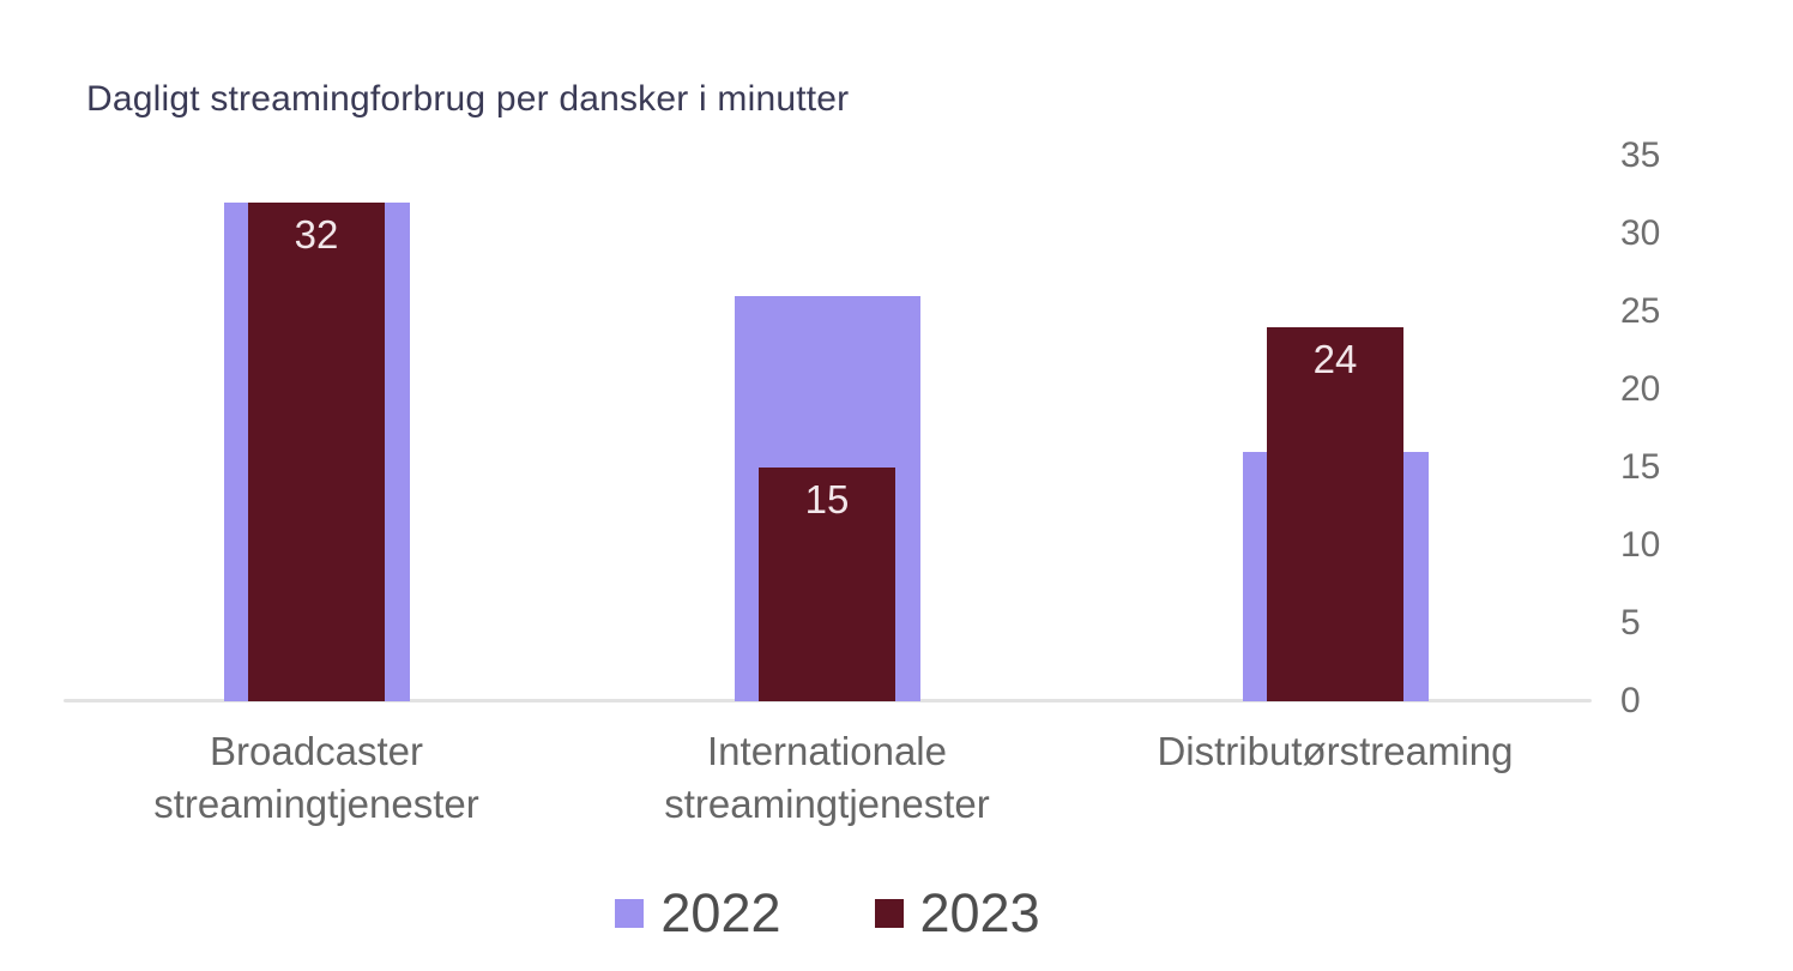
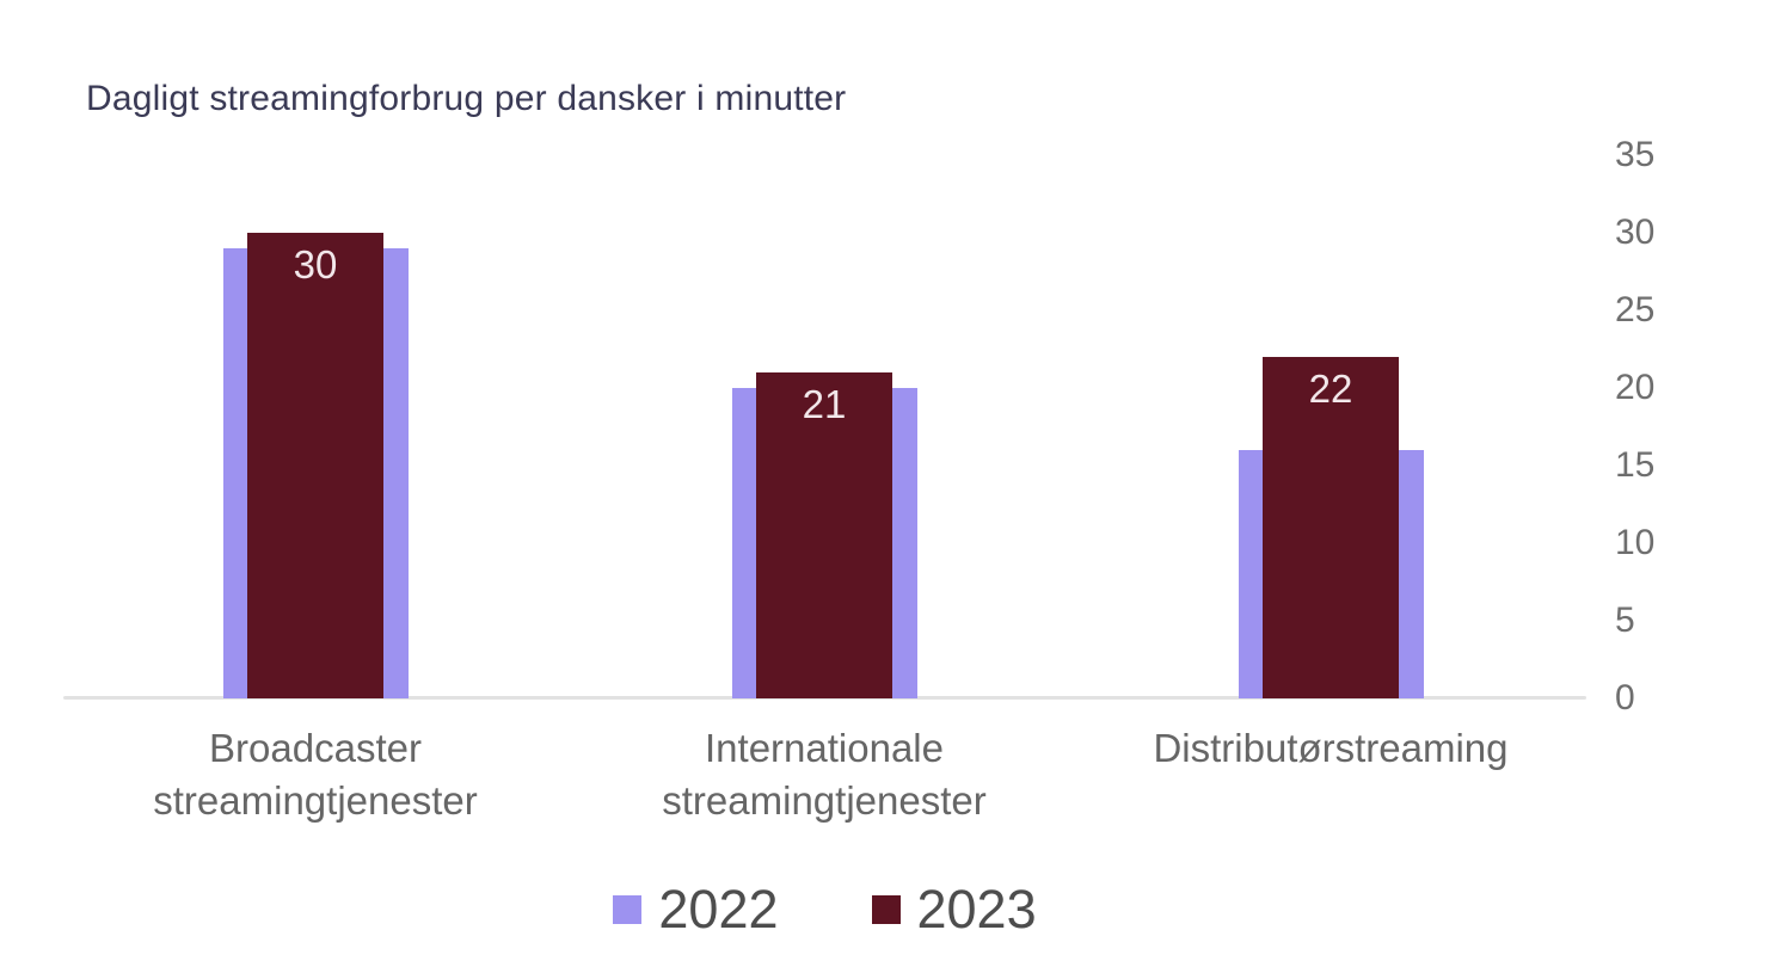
2022/Broadcaster streamingtjenester: 32 -> 29
2023/Broadcaster streamingtjenester: 32 -> 30
2022/Internationale streamingtjenester: 26 -> 20
2023/Internationale streamingtjenester: 15 -> 21
2023/Distributørstreaming: 24 -> 22
